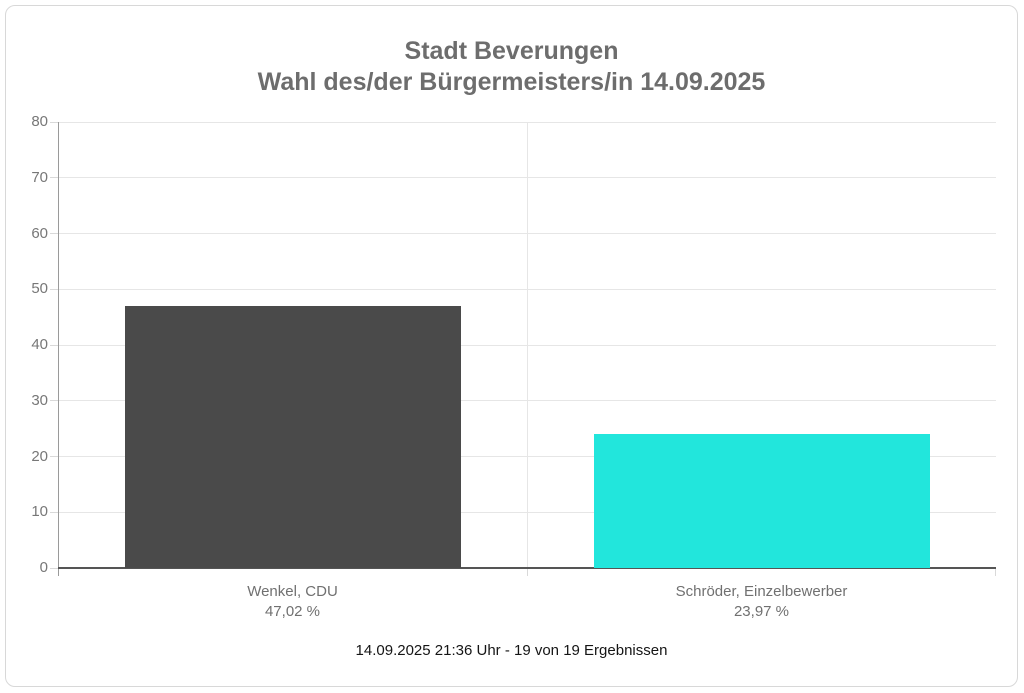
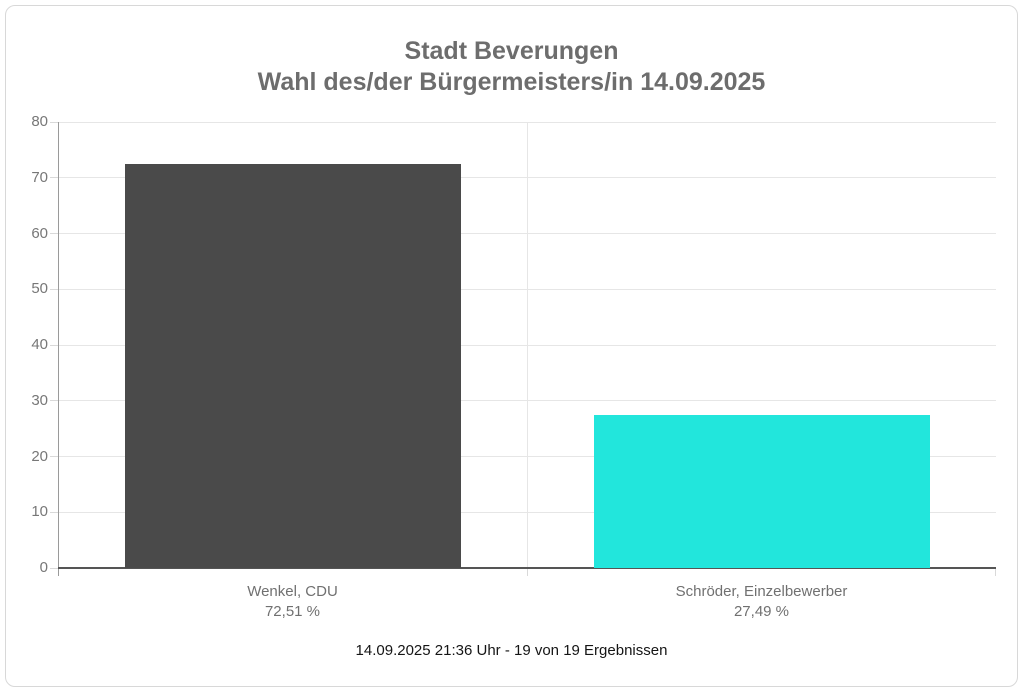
Wenkel, CDU: 47,02 -> 72,51
Schröder, Einzelbewerber: 23,97 -> 27,49
